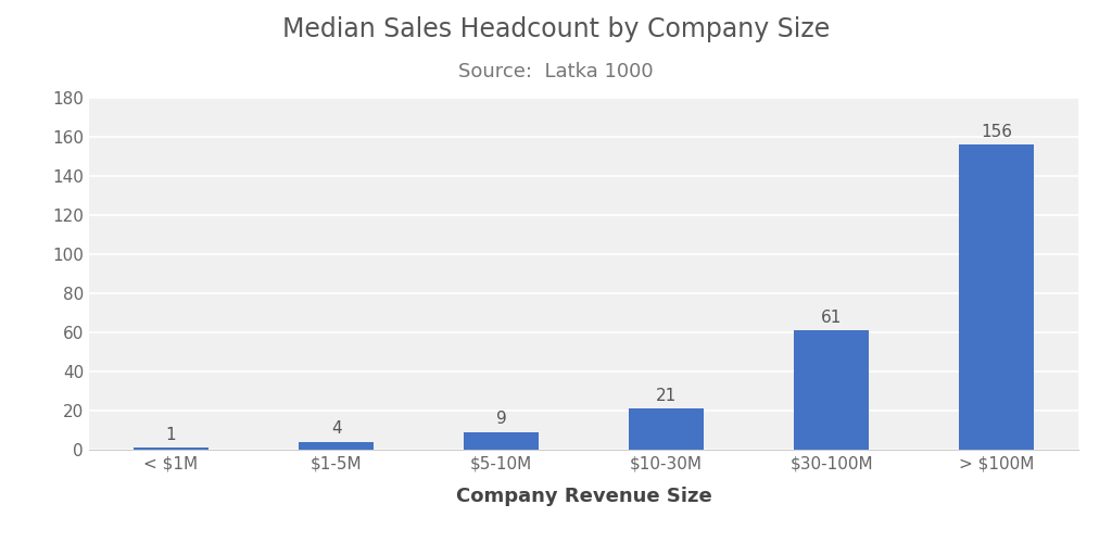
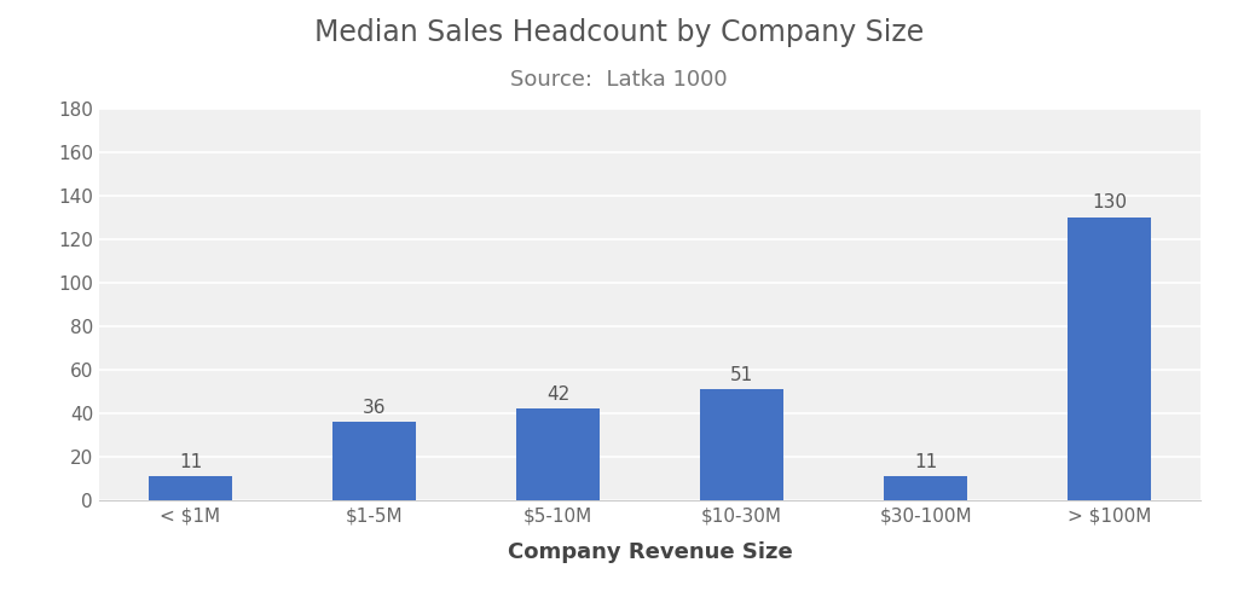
< $1M: 1 -> 11
$1-5M: 4 -> 36
$5-10M: 9 -> 42
$10-30M: 21 -> 51
$30-100M: 61 -> 11
> $100M: 156 -> 130
